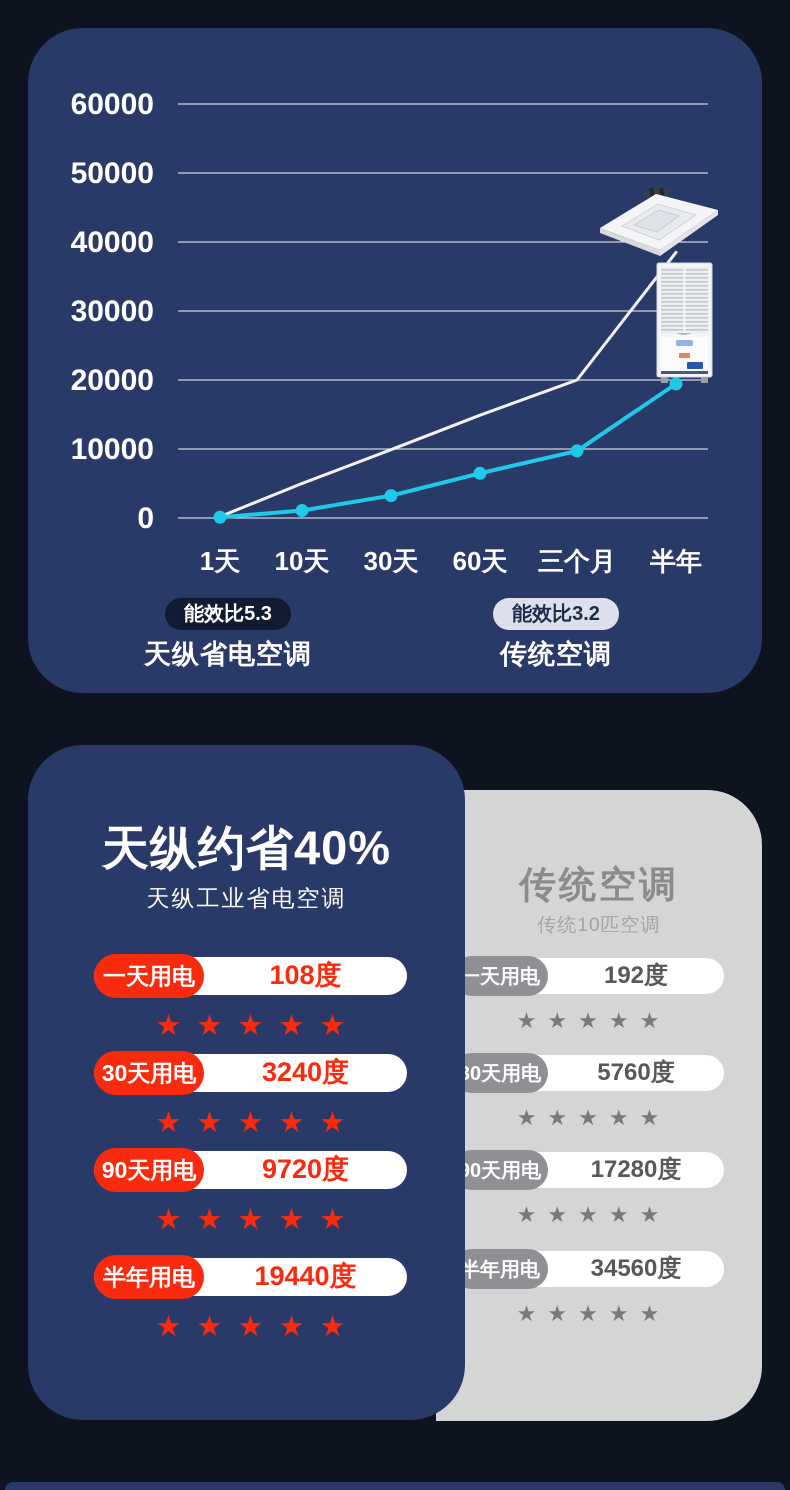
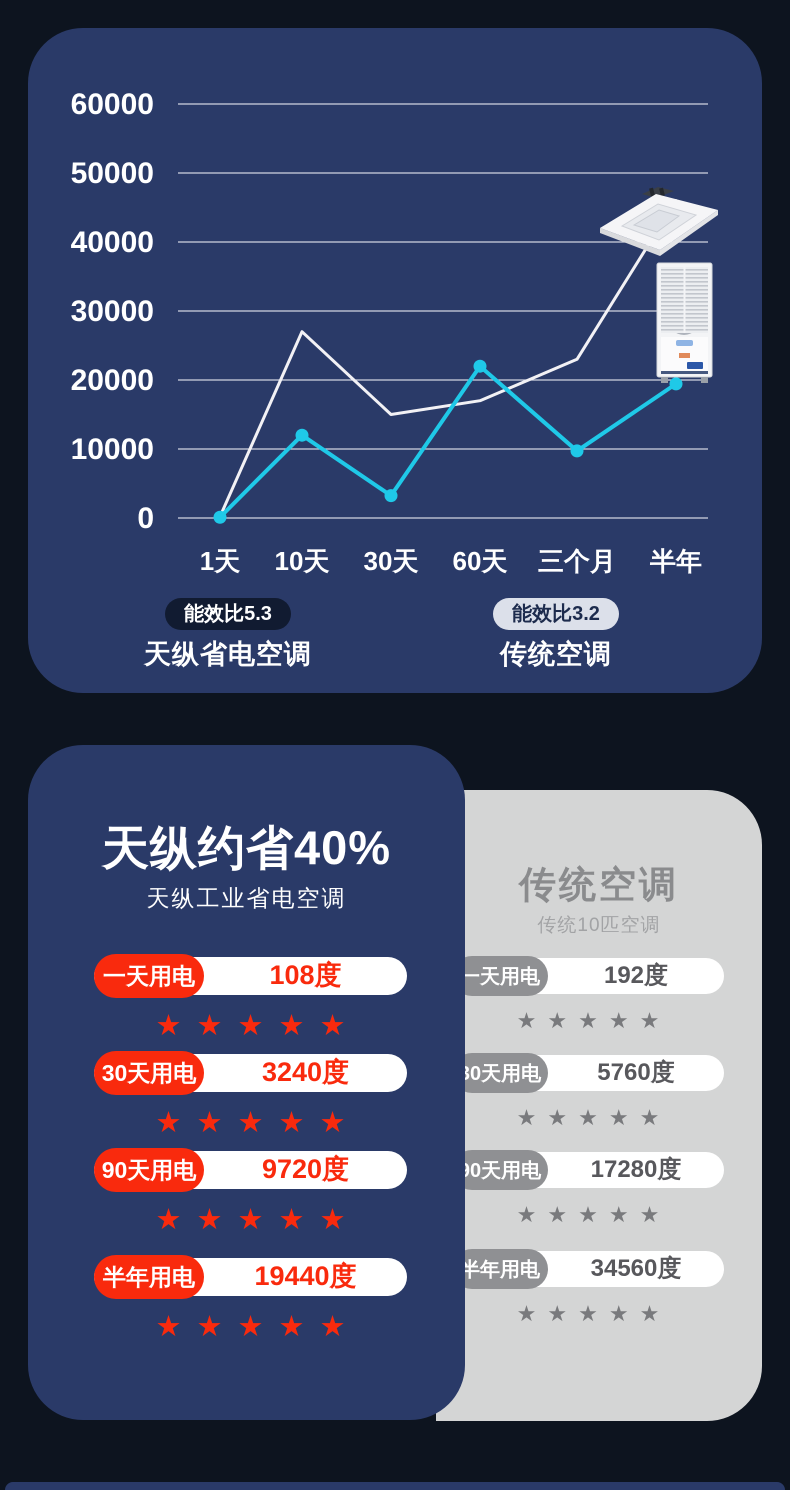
传统空调/10天: 5000 -> 27000
天纵省电空调/10天: 1000 -> 12000
传统空调/30天: 10000 -> 15000
传统空调/60天: 15000 -> 17000
天纵省电空调/60天: 6000 -> 22000
传统空调/三个月: 20000 -> 23000
传统空调/半年: 38000 -> 46000
